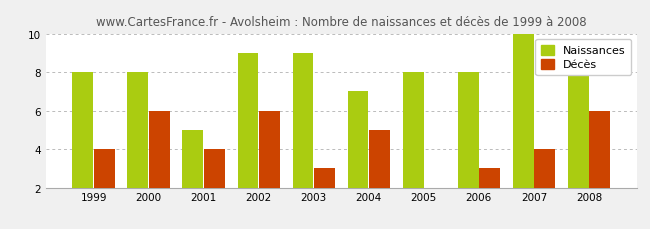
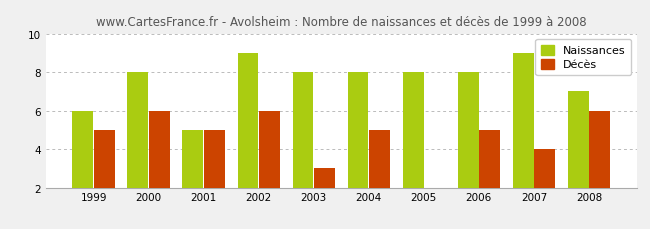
Naissances/1999: 8 -> 6
Décès/1999: 4 -> 5
Décès/2001: 4 -> 5
Naissances/2003: 9 -> 8
Naissances/2004: 7 -> 8
Décès/2006: 3 -> 5
Naissances/2007: 10 -> 9
Naissances/2008: 8 -> 7
